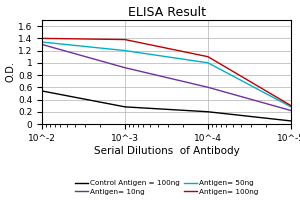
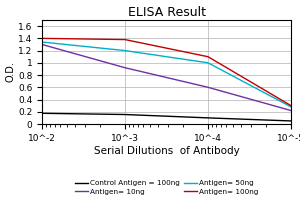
Control Antigen = 100ng/10^-2: 0.54 -> 0.17
Control Antigen = 100ng/10^-3: 0.28 -> 0.15
Control Antigen = 100ng/10^-4: 0.20 -> 0.10
